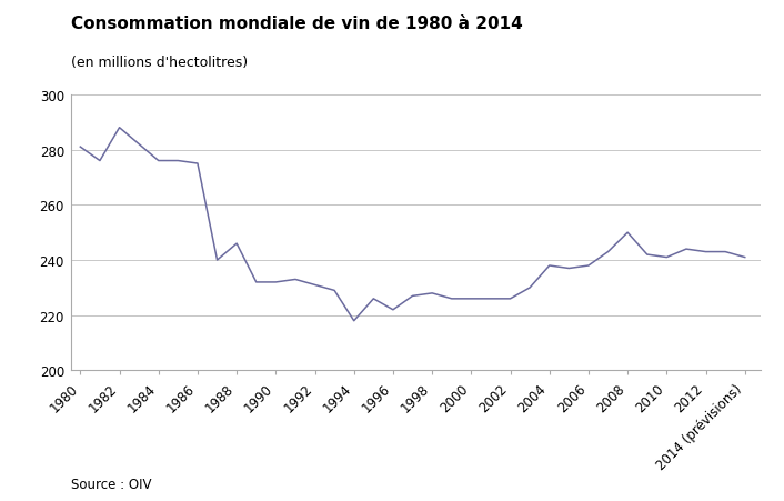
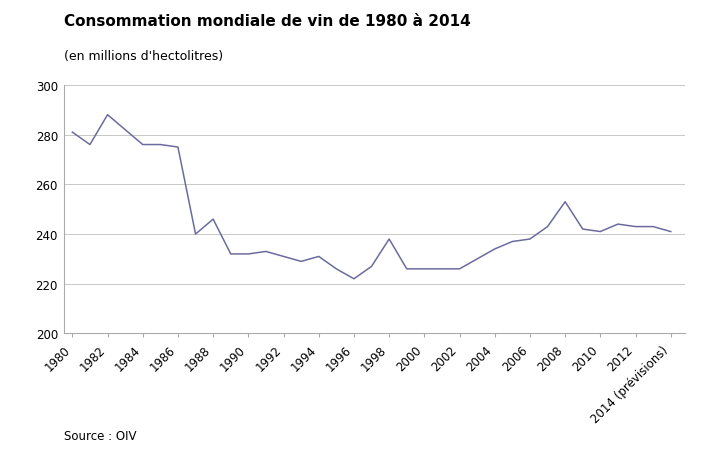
1994: 218 -> 231
1998: 228 -> 238
2004: 238 -> 234
2008: 250 -> 253
